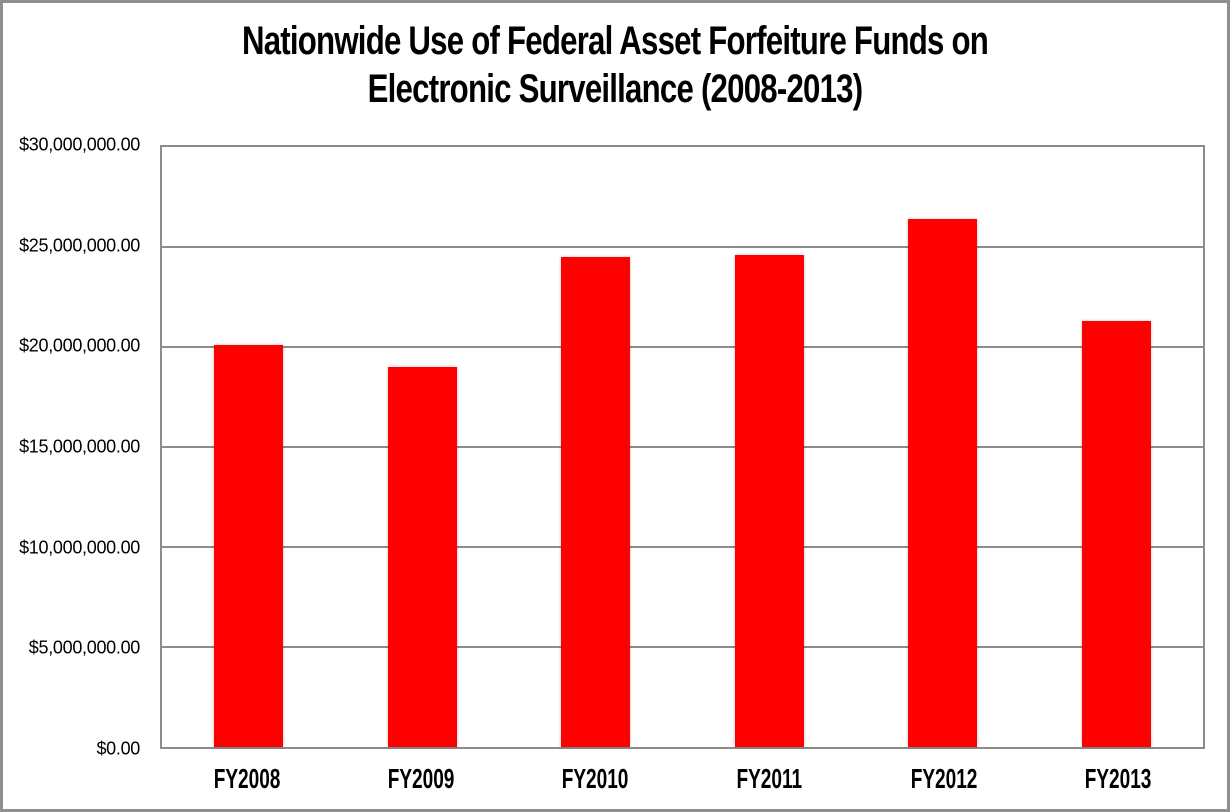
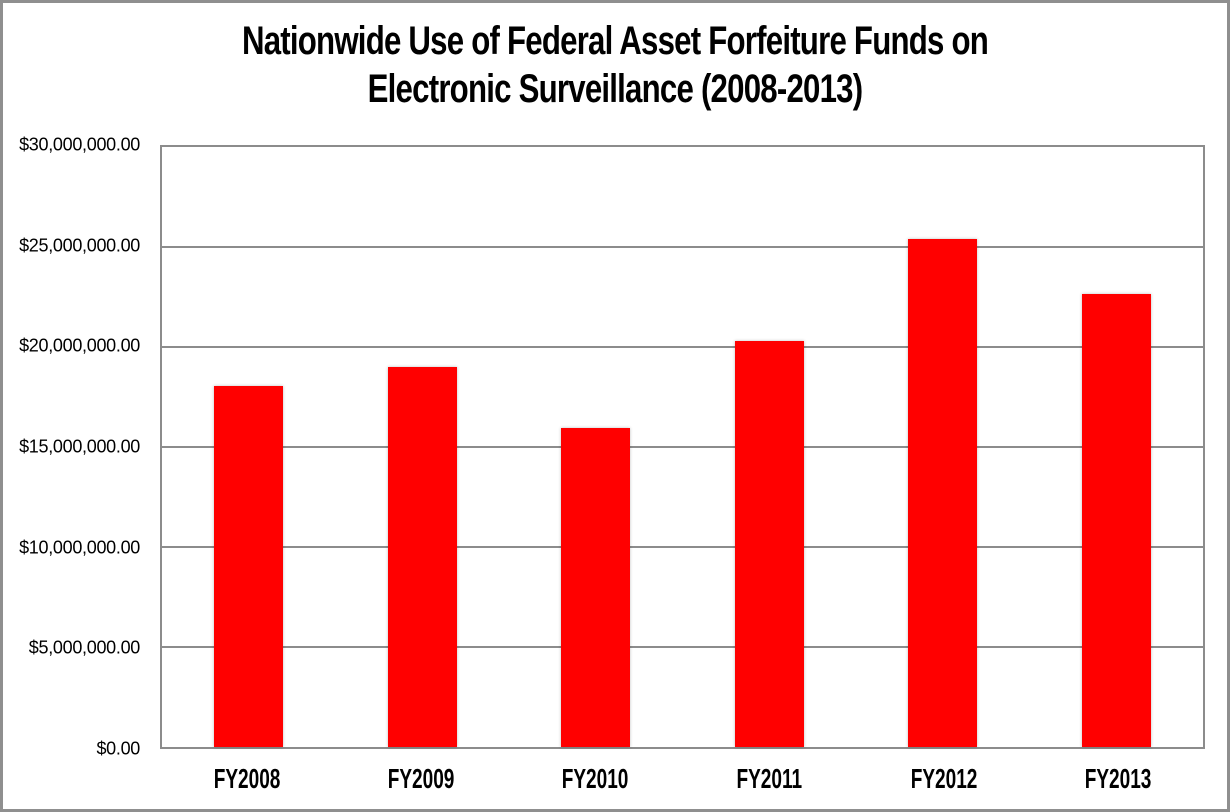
FY2008: $20100000 -> $18000000
FY2010: $24500000 -> $16000000
FY2011: $24600000 -> $20300000
FY2012: $26400000 -> $25400000
FY2013: $21300000 -> $22600000
